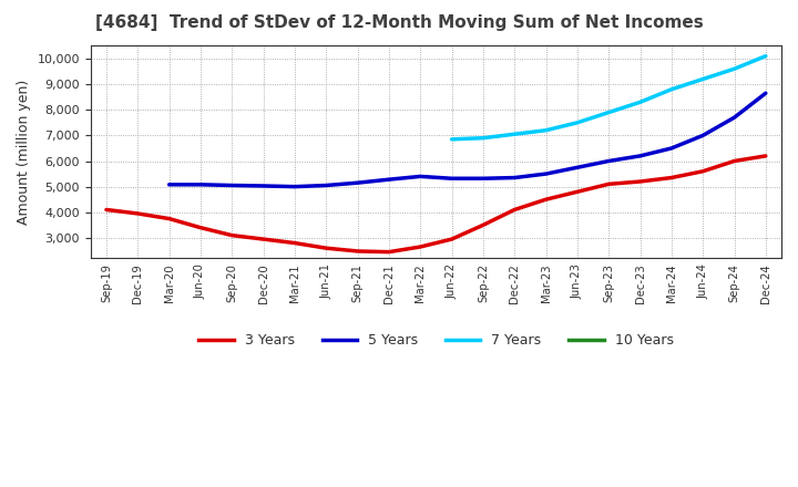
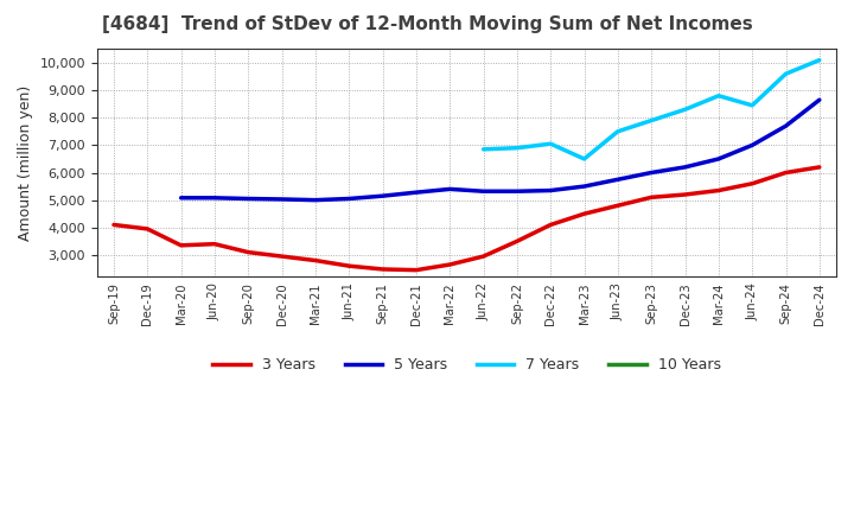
3 Years/Mar-20: 3,750 -> 3,350
7 Years/Mar-23: 7,200 -> 6,500
7 Years/Jun-24: 9,200 -> 8,450
